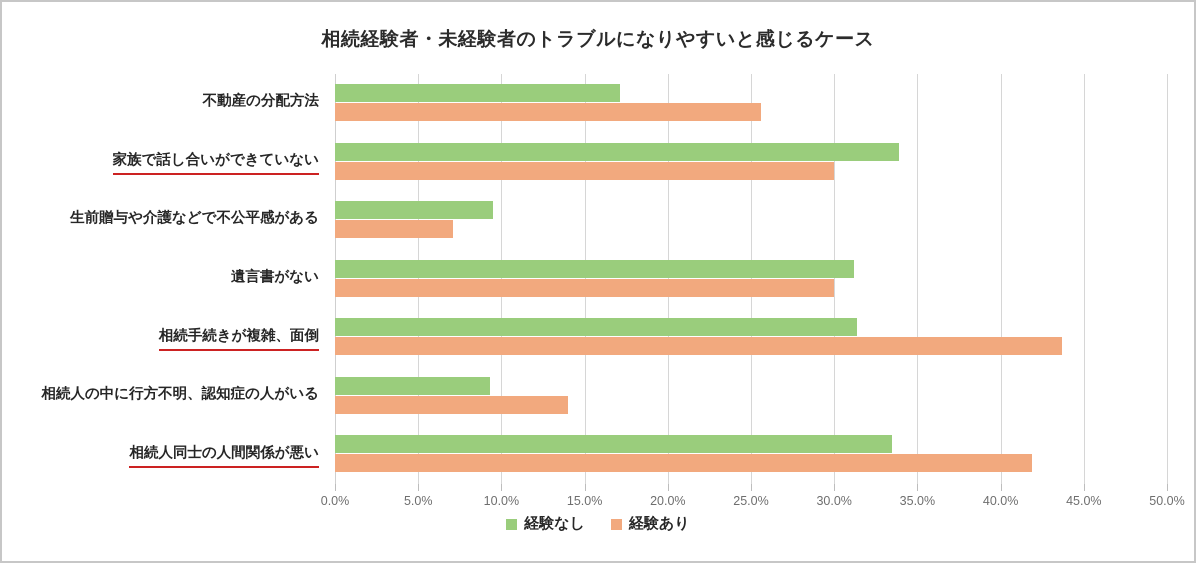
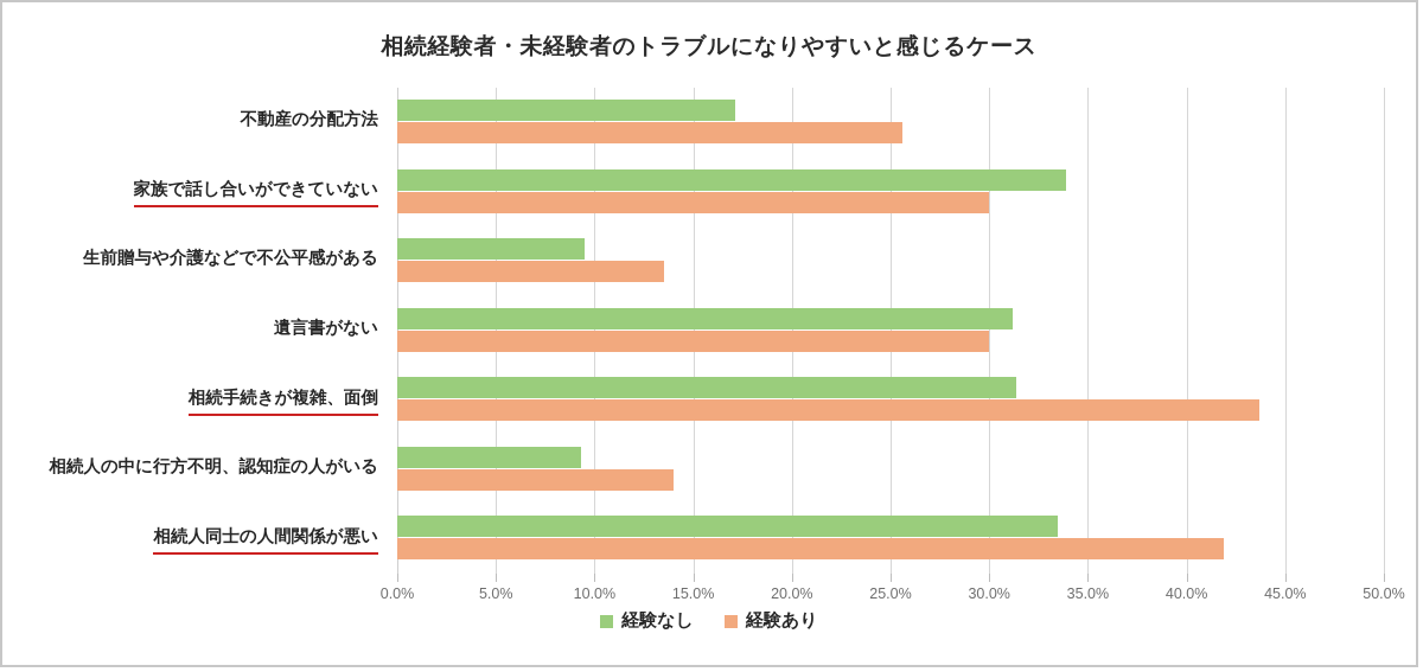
経験あり/生前贈与や介護などで不公平感がある: 7.1% -> 13.5%
